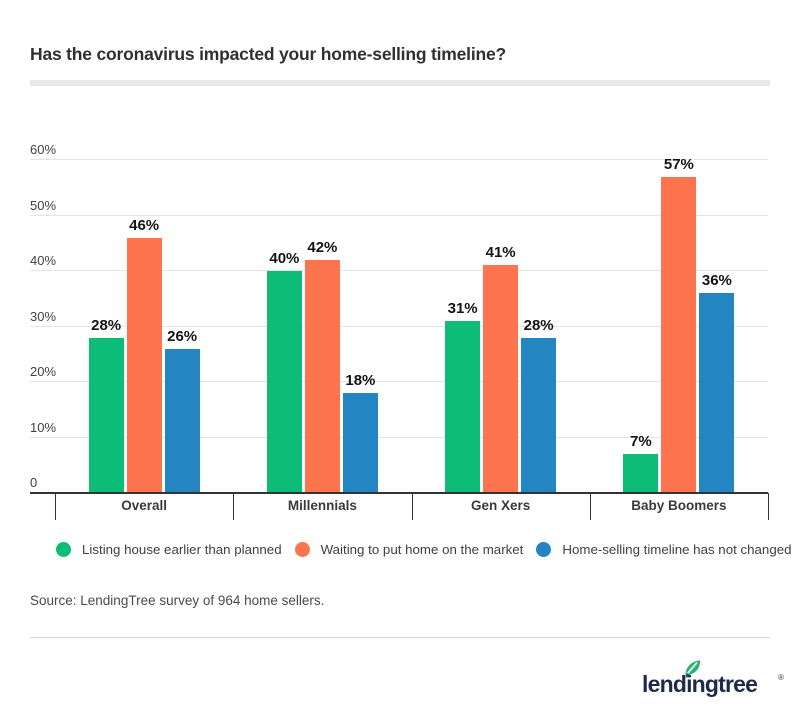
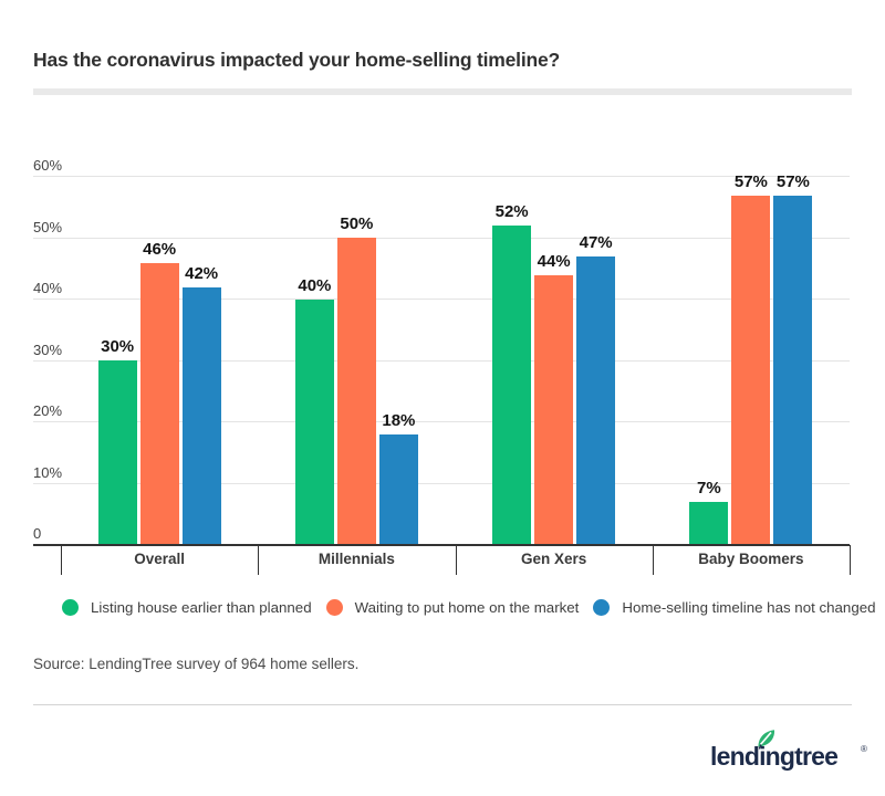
Listing house earlier than planned/Overall: 28% -> 30%
Home-selling timeline has not changed/Overall: 26% -> 42%
Waiting to put home on the market/Millennials: 42% -> 50%
Listing house earlier than planned/Gen Xers: 31% -> 52%
Waiting to put home on the market/Gen Xers: 41% -> 44%
Home-selling timeline has not changed/Gen Xers: 28% -> 47%
Home-selling timeline has not changed/Baby Boomers: 36% -> 57%
